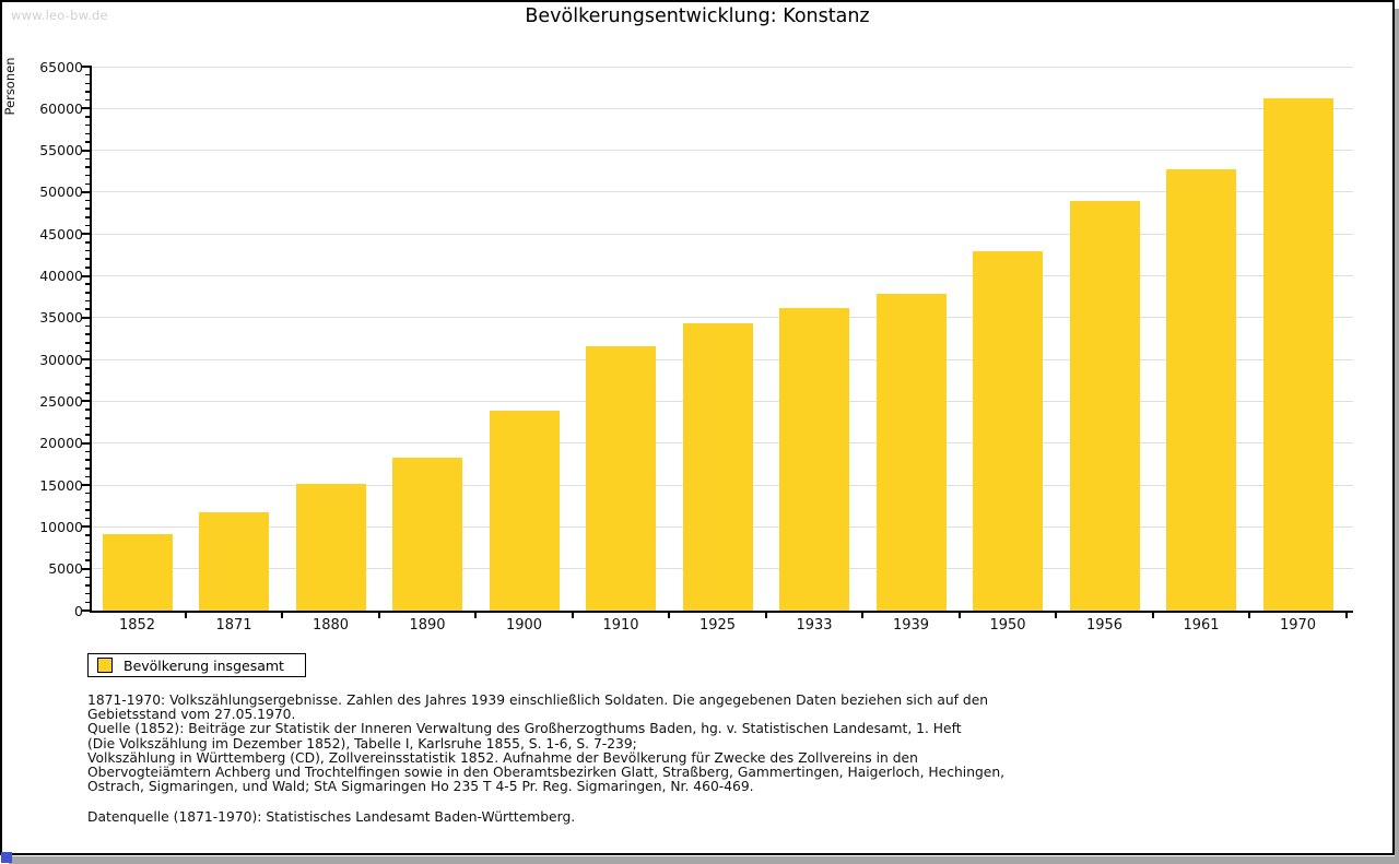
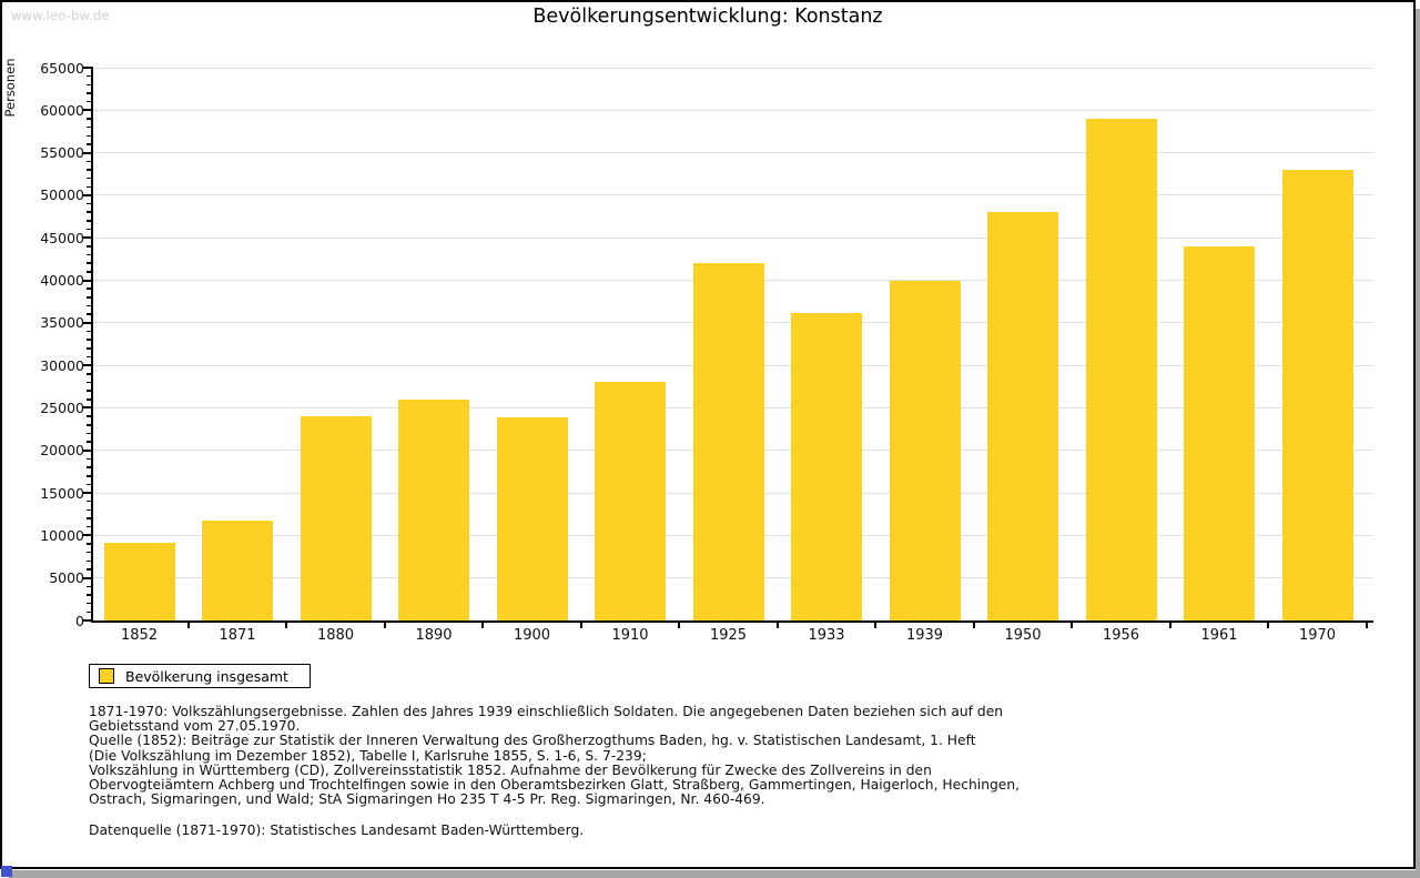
1880: 15000 -> 24000
1890: 18000 -> 26000
1910: 32000 -> 28000
1925: 34000 -> 42000
1939: 38000 -> 40000
1950: 43000 -> 48000
1956: 49000 -> 59000
1961: 53000 -> 44000
1970: 61000 -> 53000
